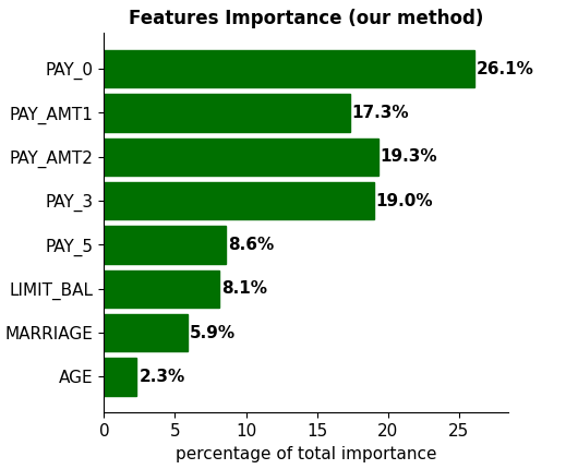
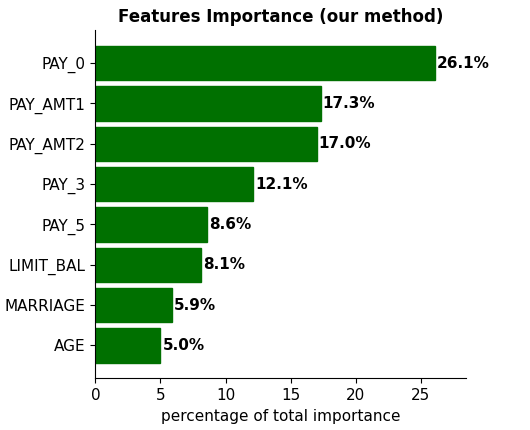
PAY_AMT2: 19.3% -> 17.0%
PAY_3: 19.0% -> 12.1%
AGE: 2.3% -> 5.0%
